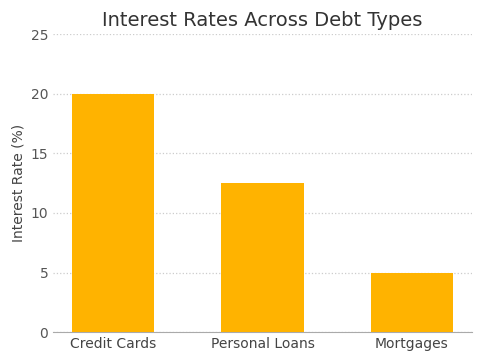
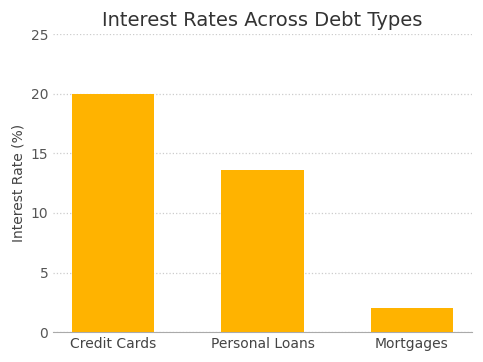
Personal Loans: 12.5 -> 13.6
Mortgages: 5.0 -> 2.0
